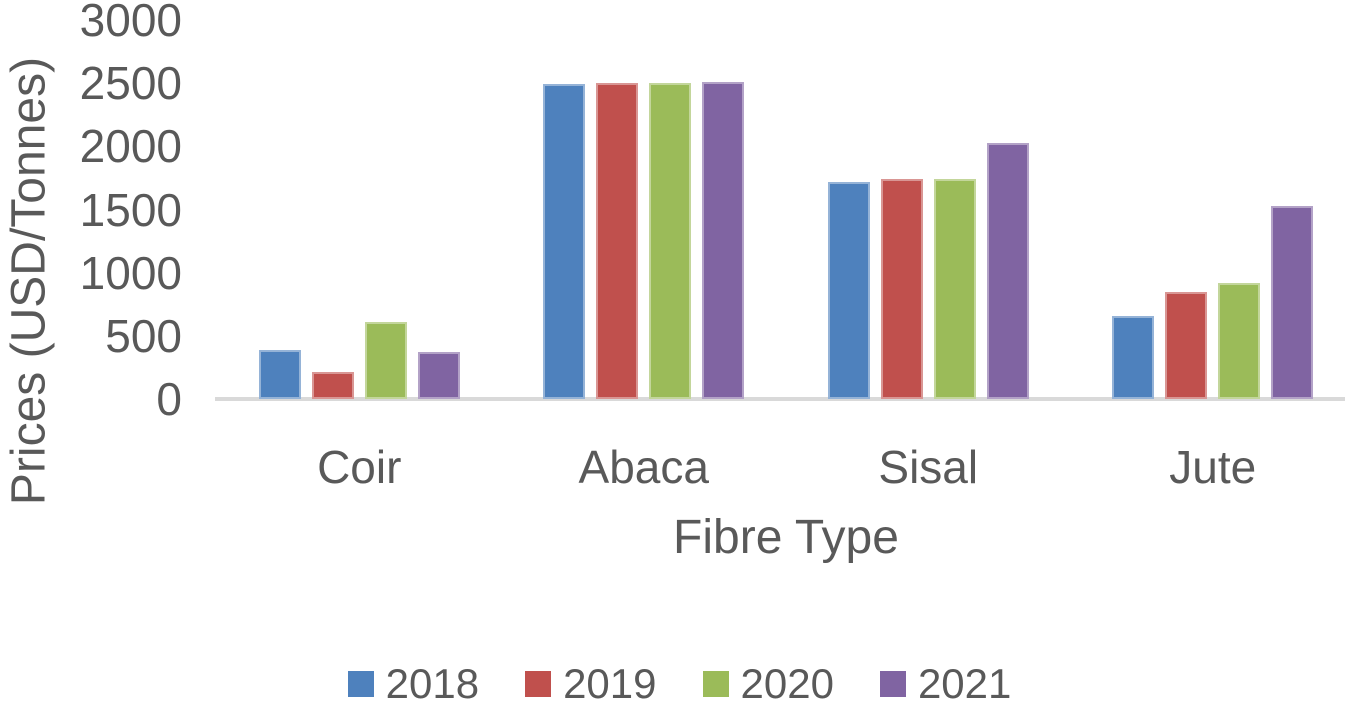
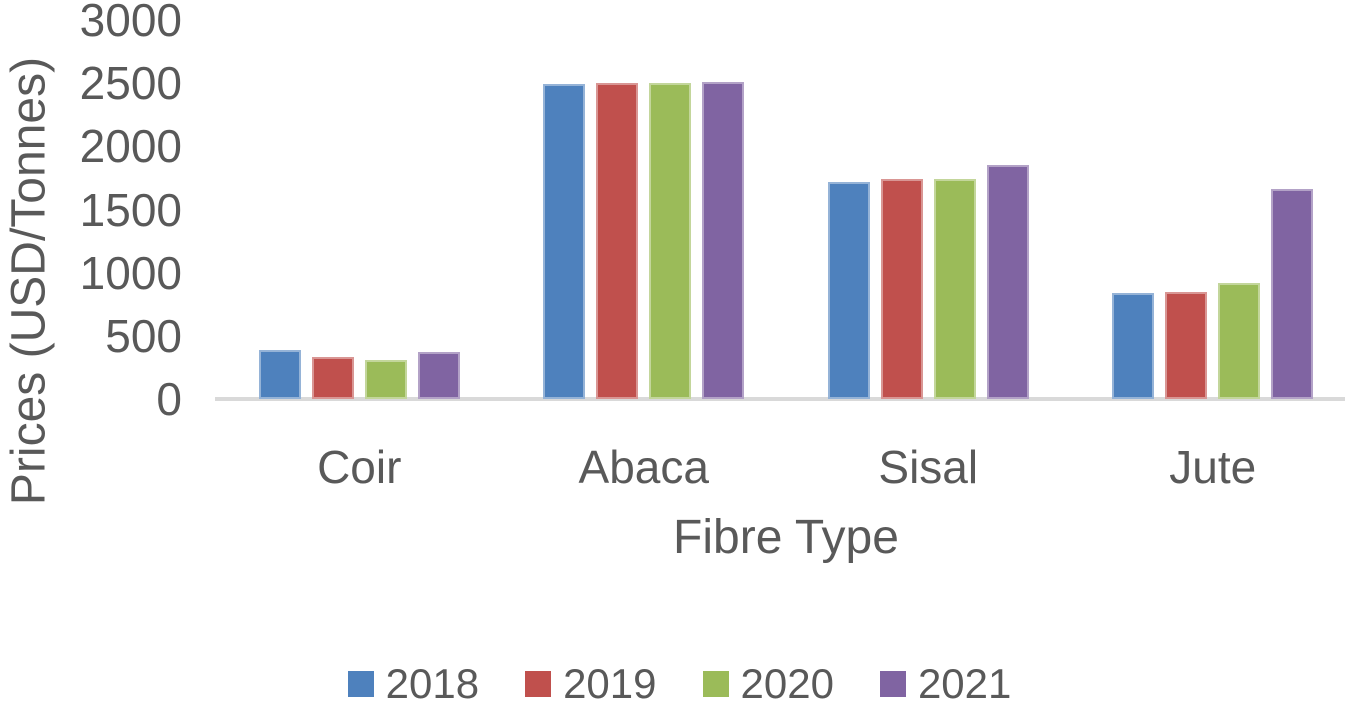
2019/Coir: 210 -> 330
2020/Coir: 610 -> 300
2021/Sisal: 2030 -> 1860
2018/Jute: 660 -> 840
2021/Jute: 1530 -> 1660
